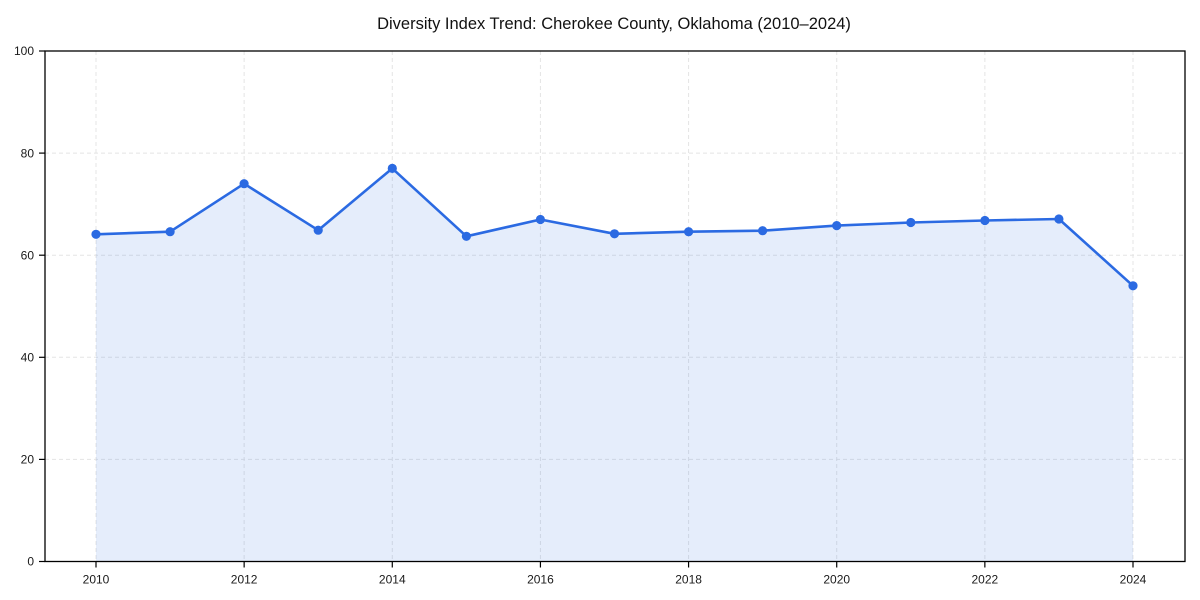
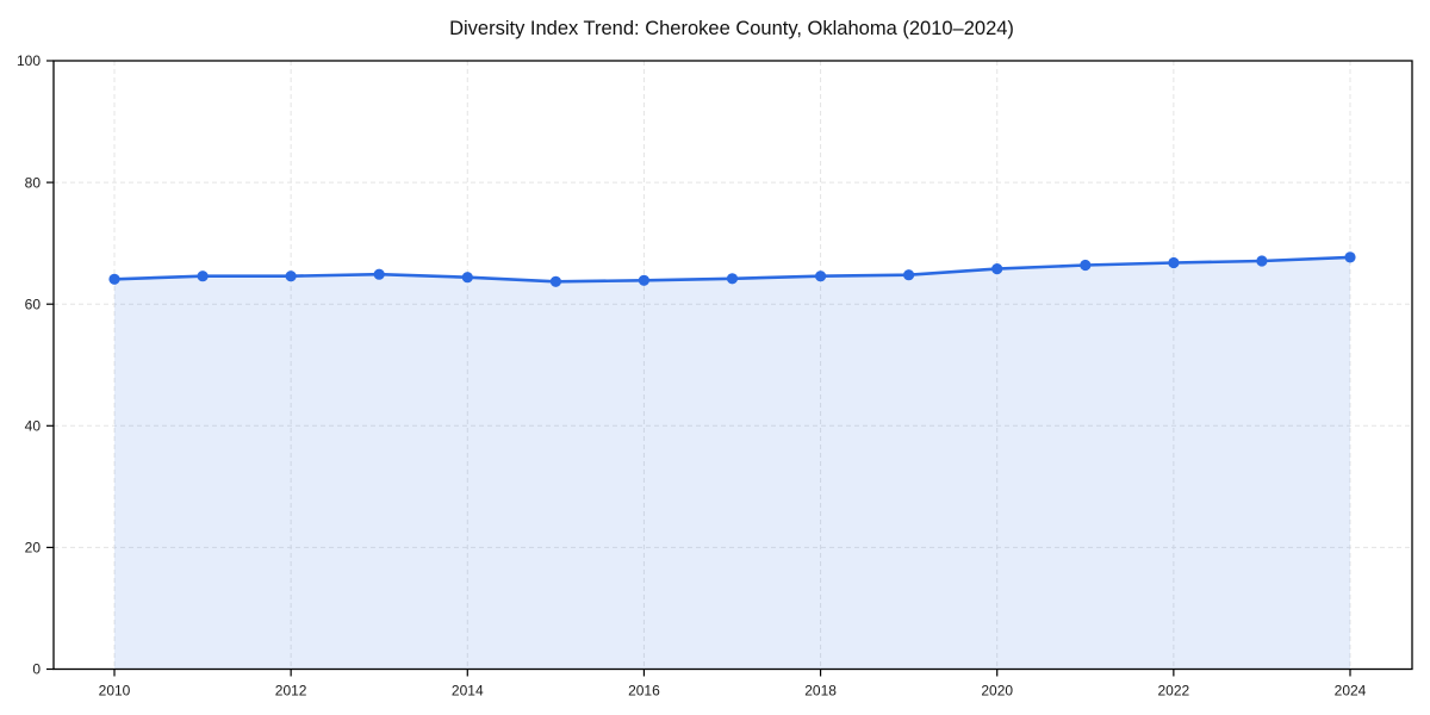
2012: 74 -> 65
2014: 77 -> 64
2016: 67 -> 64
2024: 54 -> 68
